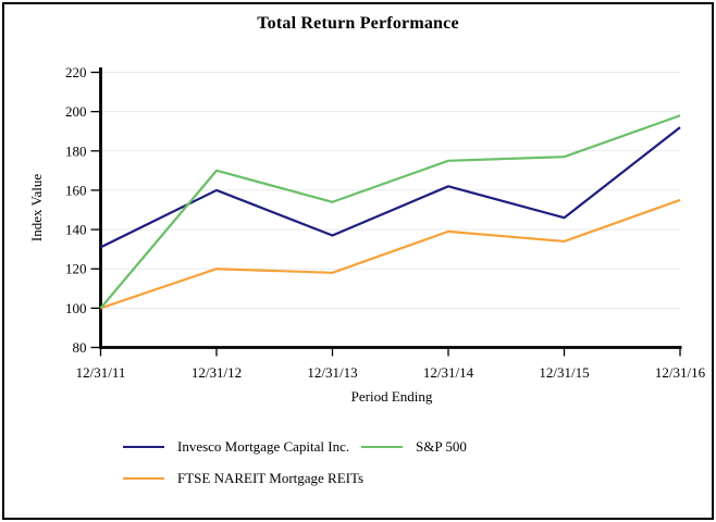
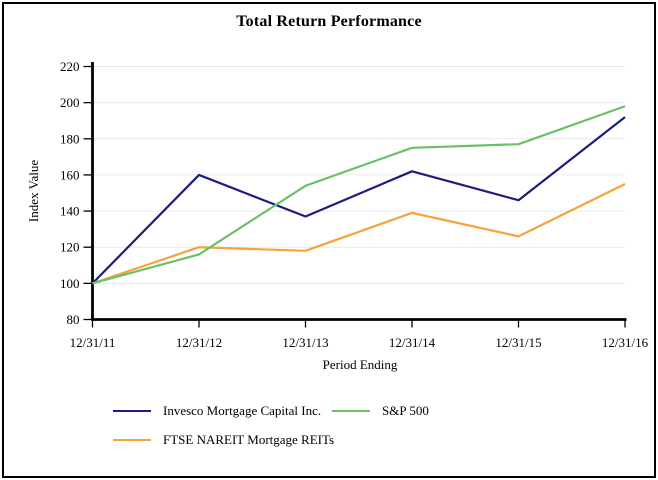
Invesco Mortgage Capital Inc./12/31/11: 131 -> 100
S&P 500/12/31/12: 170 -> 116
FTSE NAREIT Mortgage REITs/12/31/15: 134 -> 126
